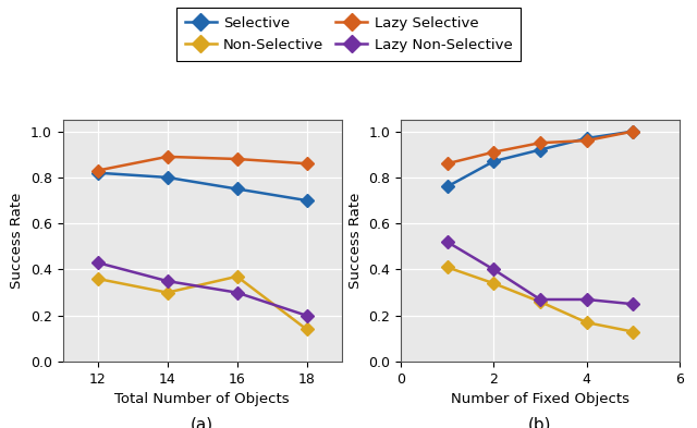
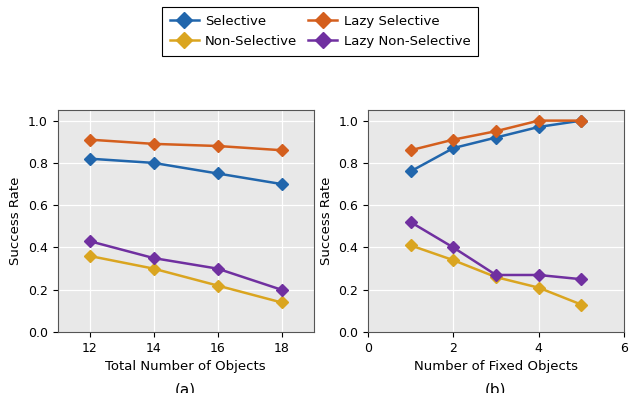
Lazy Selective/12: 0.83 -> 0.91
Non-Selective/16: 0.37 -> 0.22
Lazy Selective/4: 0.96 -> 1.00
Non-Selective/4: 0.17 -> 0.21
